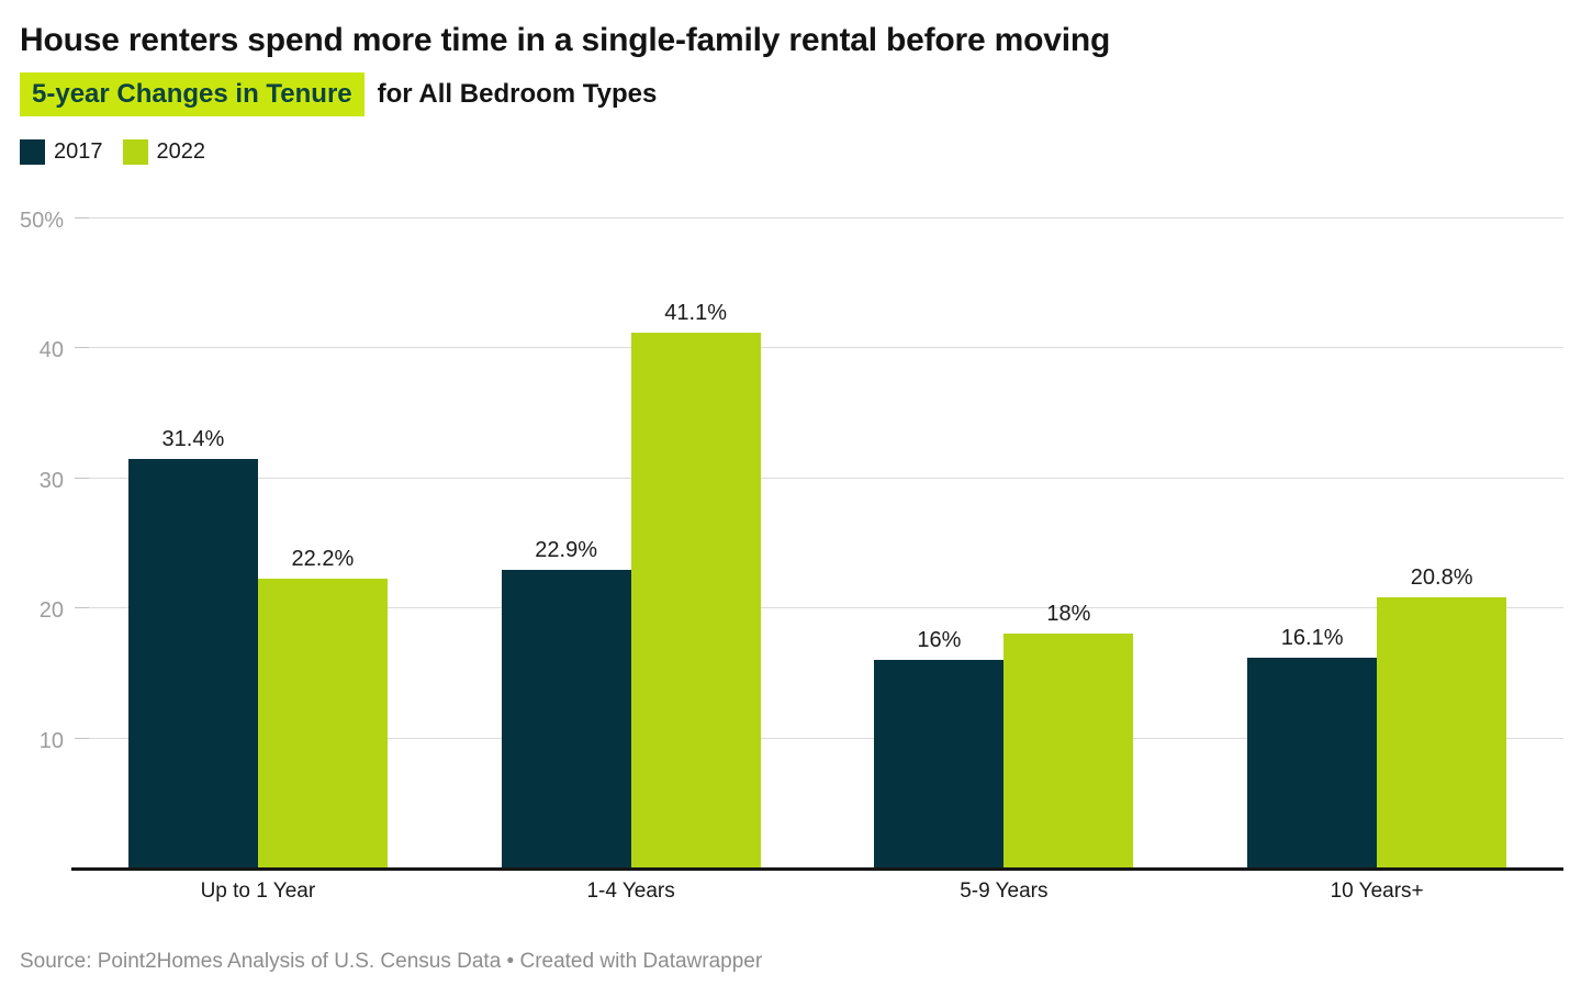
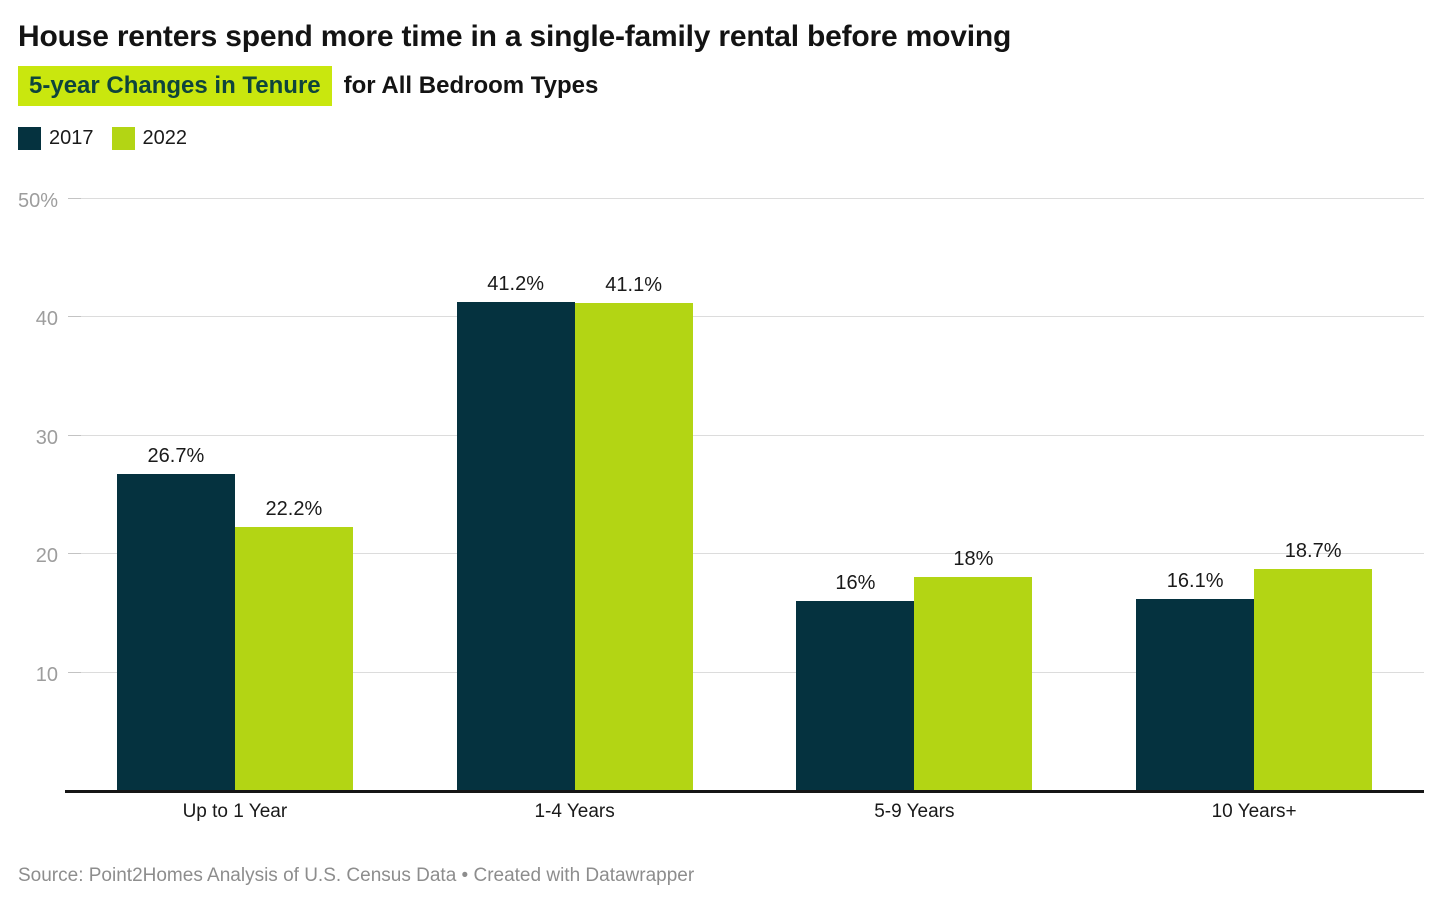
2017/Up to 1 Year: 31.4% -> 26.7%
2017/1-4 Years: 22.9% -> 41.2%
2022/10 Years+: 20.8% -> 18.7%
